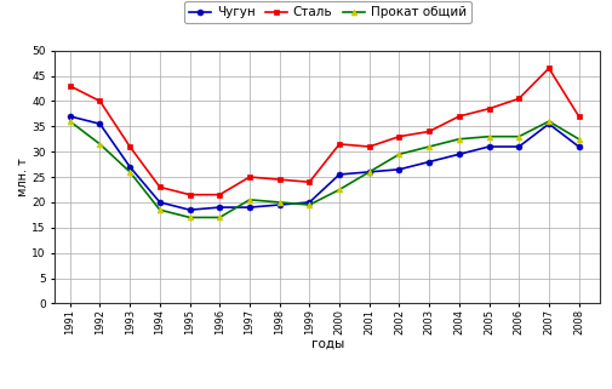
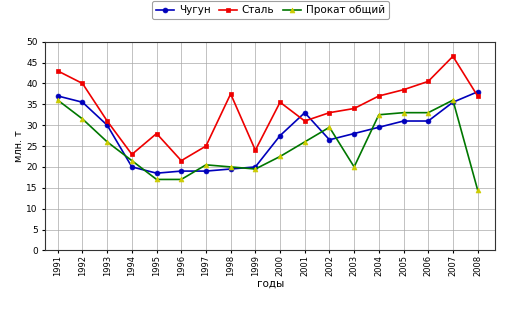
Чугун/1993: 27.0 -> 30.0
Прокат общий/1994: 18.5 -> 21.5
Сталь/1995: 21.5 -> 28.0
Сталь/1998: 24.5 -> 37.5
Чугун/2000: 25.5 -> 27.5
Сталь/2000: 31.5 -> 35.5
Чугун/2001: 26.0 -> 33.0
Прокат общий/2003: 31.0 -> 20.0
Чугун/2008: 31.0 -> 38.0
Прокат общий/2008: 32.5 -> 14.5
